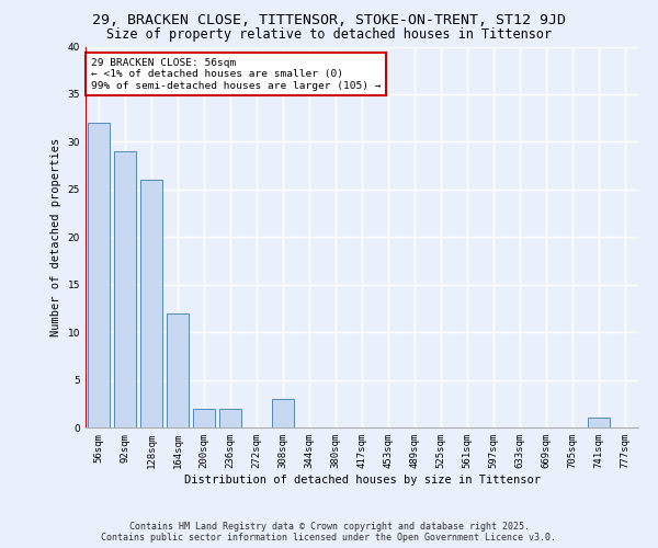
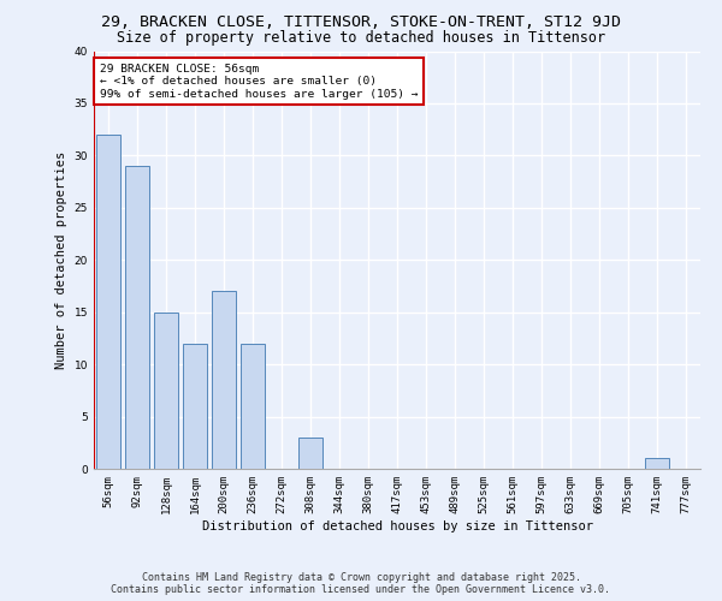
128sqm: 26 -> 15
200sqm: 2 -> 17
236sqm: 2 -> 12
